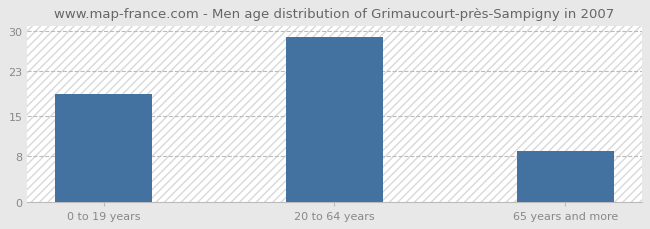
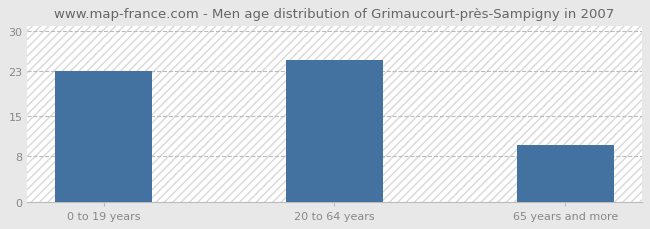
0 to 19 years: 19 -> 23
20 to 64 years: 29 -> 25
65 years and more: 9 -> 10
